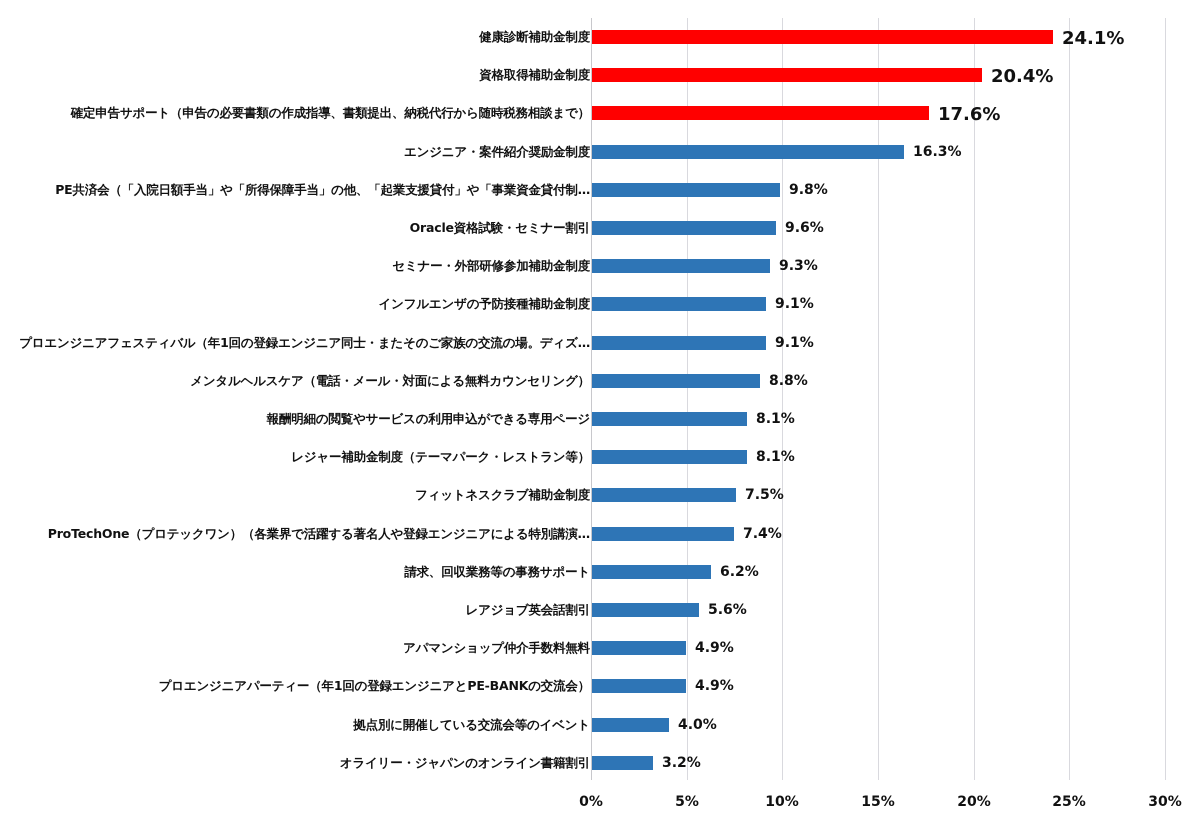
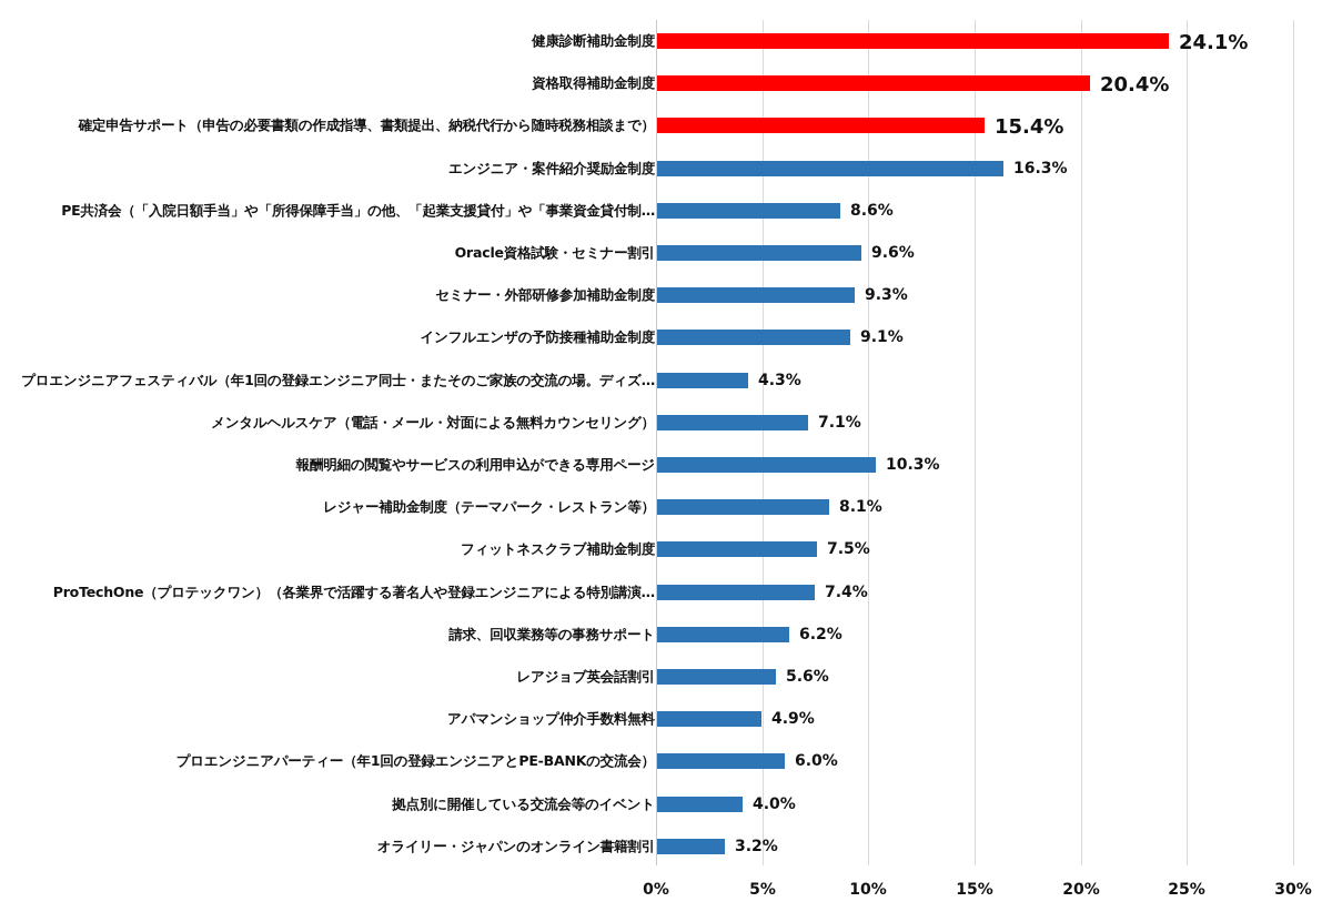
確定申告サポート（申告の必要書類の作成指導、書類提出、納税代行から随時税務相談まで）: 17.6% -> 15.4%
PE共済会（「入院日額手当」や「所得保障手当」の他、「起業支援貸付」や「事業資金貸付制…: 9.8% -> 8.6%
プロエンジニアフェスティバル（年1回の登録エンジニア同士・またそのご家族の交流の場。ディズ…: 9.1% -> 4.3%
メンタルヘルスケア（電話・メール・対面による無料カウンセリング）: 8.8% -> 7.1%
報酬明細の閲覧やサービスの利用申込ができる専用ページ: 8.1% -> 10.3%
プロエンジニアパーティー（年1回の登録エンジニアとPE-BANKの交流会）: 4.9% -> 6.0%
